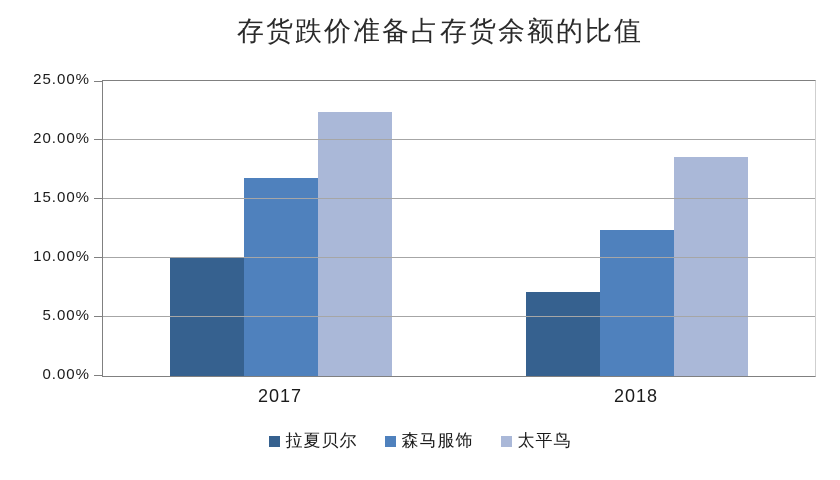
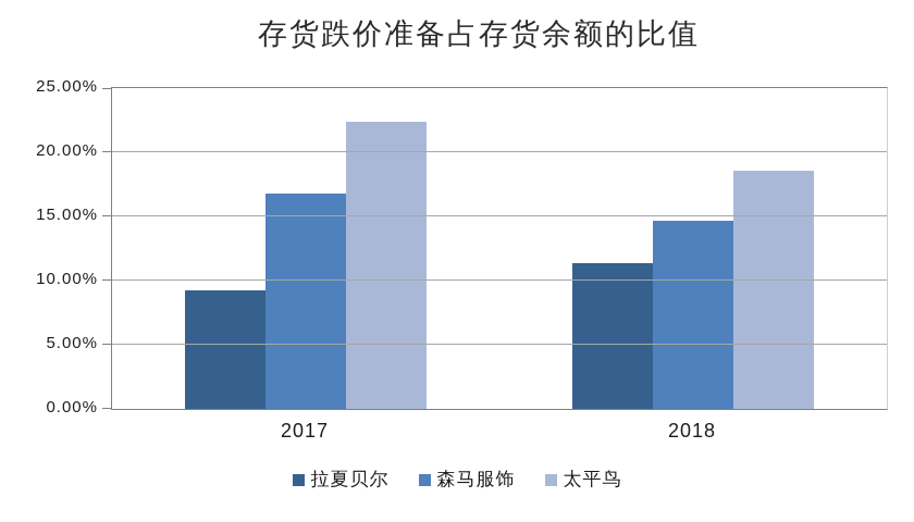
拉夏贝尔/2017: 10.0% -> 9.2%
拉夏贝尔/2018: 7.1% -> 11.4%
森马服饰/2018: 12.4% -> 14.7%
